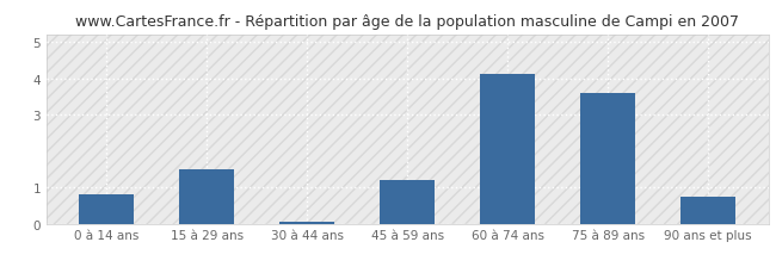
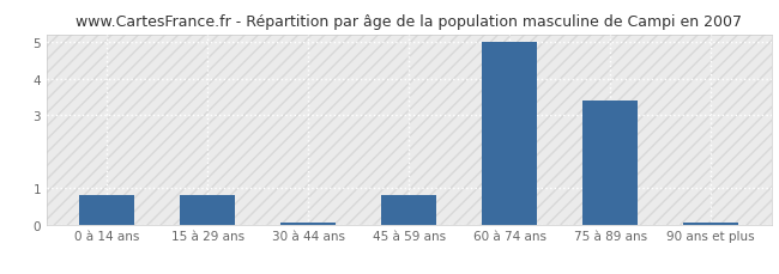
15 à 29 ans: 1.50 -> 0.80
45 à 59 ans: 1.20 -> 0.80
60 à 74 ans: 4.10 -> 5.00
75 à 89 ans: 3.60 -> 3.40
90 ans et plus: 0.75 -> 0.05
